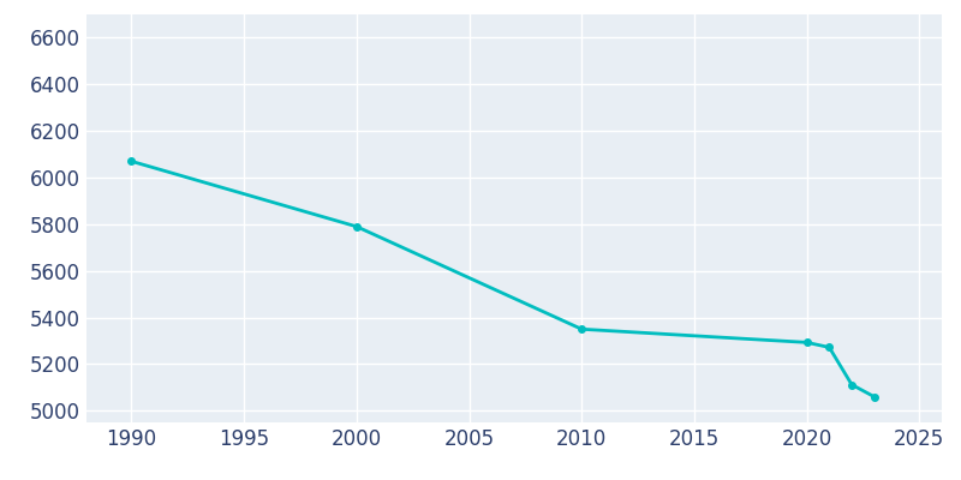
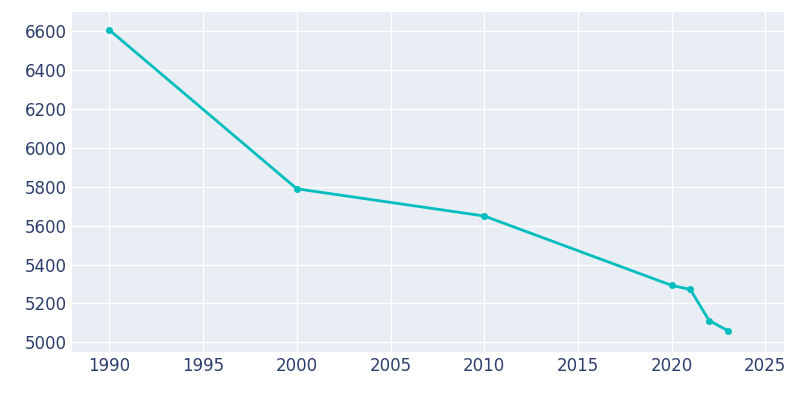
1990: 6070 -> 6610
2010: 5350 -> 5650
